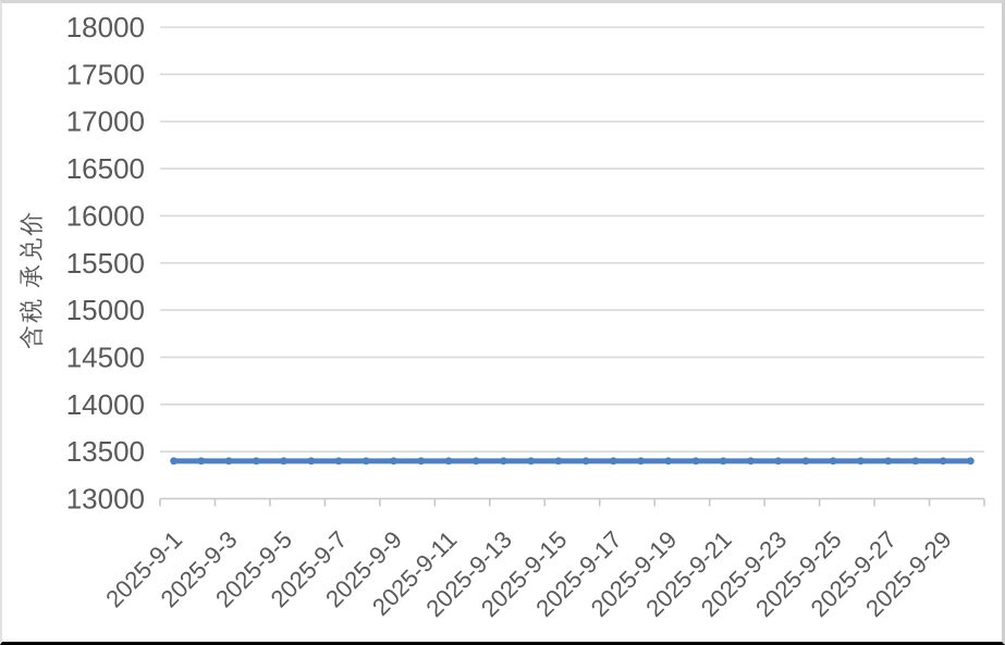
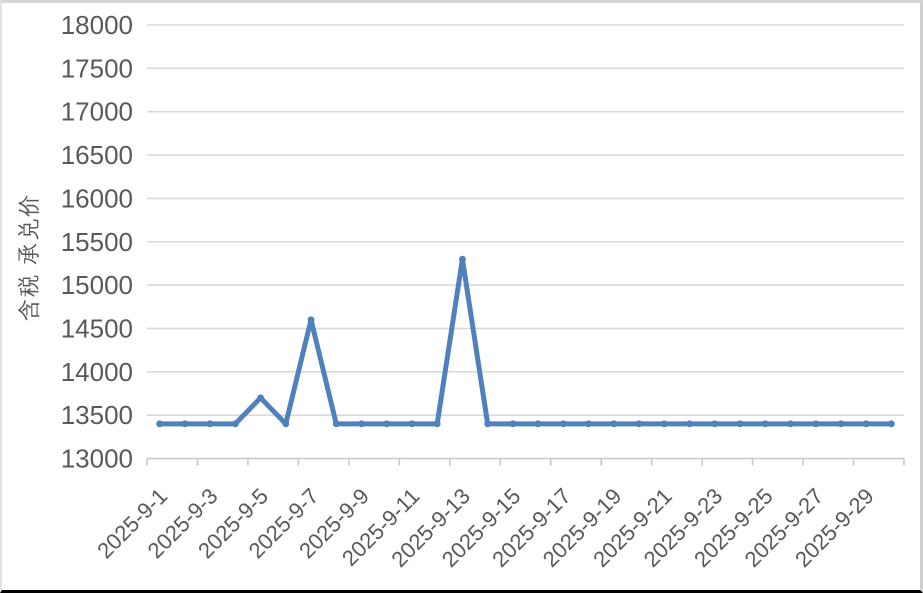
2025-9-5: 13400 -> 13700
2025-9-7: 13400 -> 14600
2025-9-13: 13400 -> 15300
